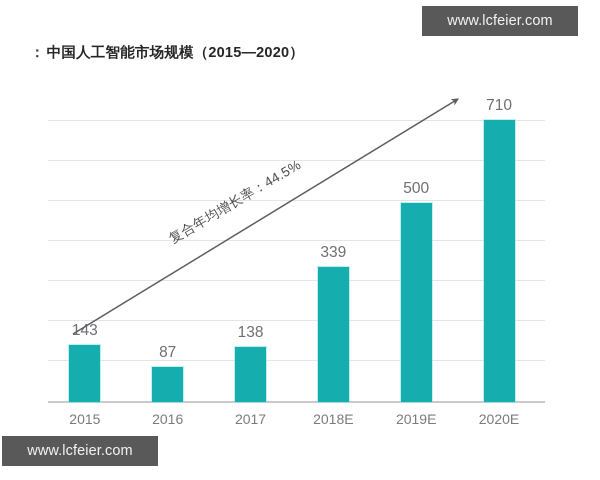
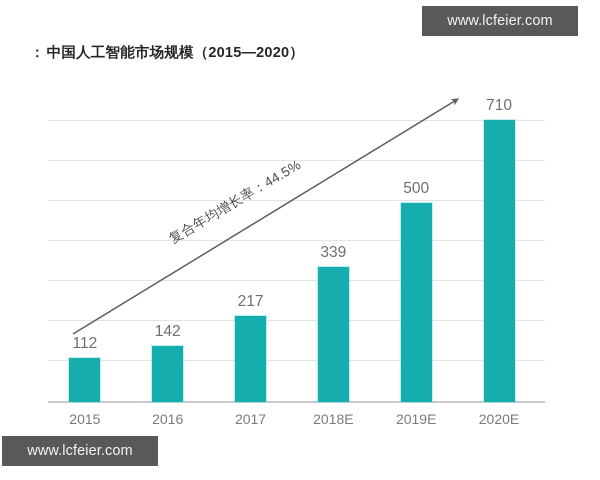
2015: 143 -> 112
2016: 87 -> 142
2017: 138 -> 217
